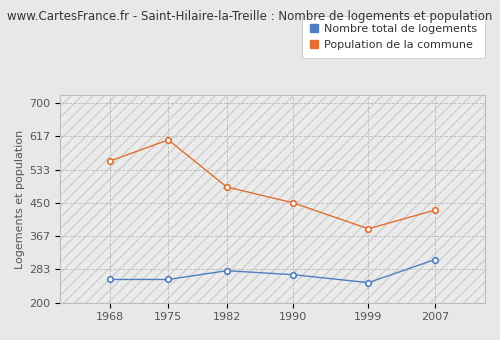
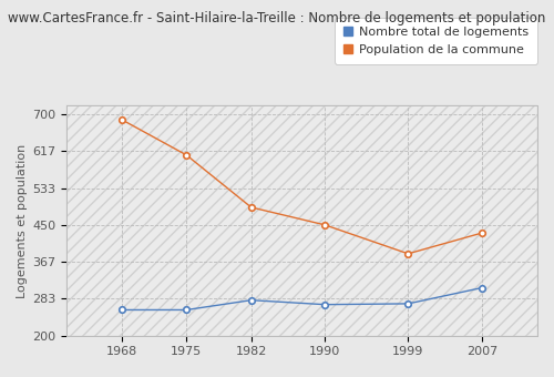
Population de la commune/1968: 555 -> 688
Nombre total de logements/1999: 250 -> 272
